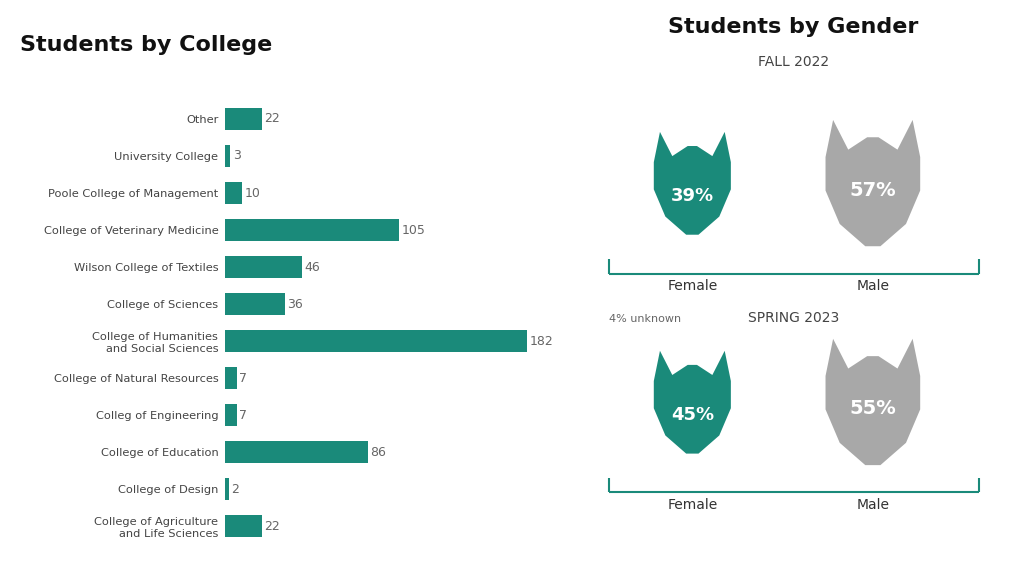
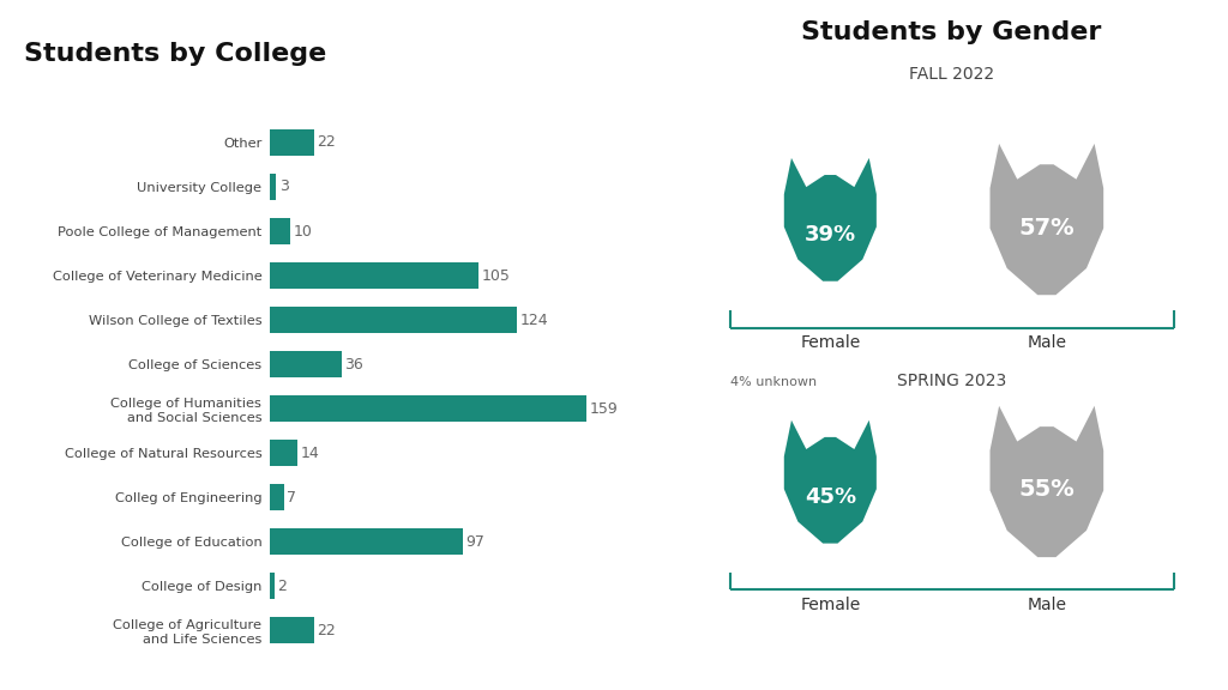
Wilson College of Textiles: 46 -> 124
College of Humanities and Social Sciences: 182 -> 159
College of Natural Resources: 7 -> 14
College of Education: 86 -> 97
